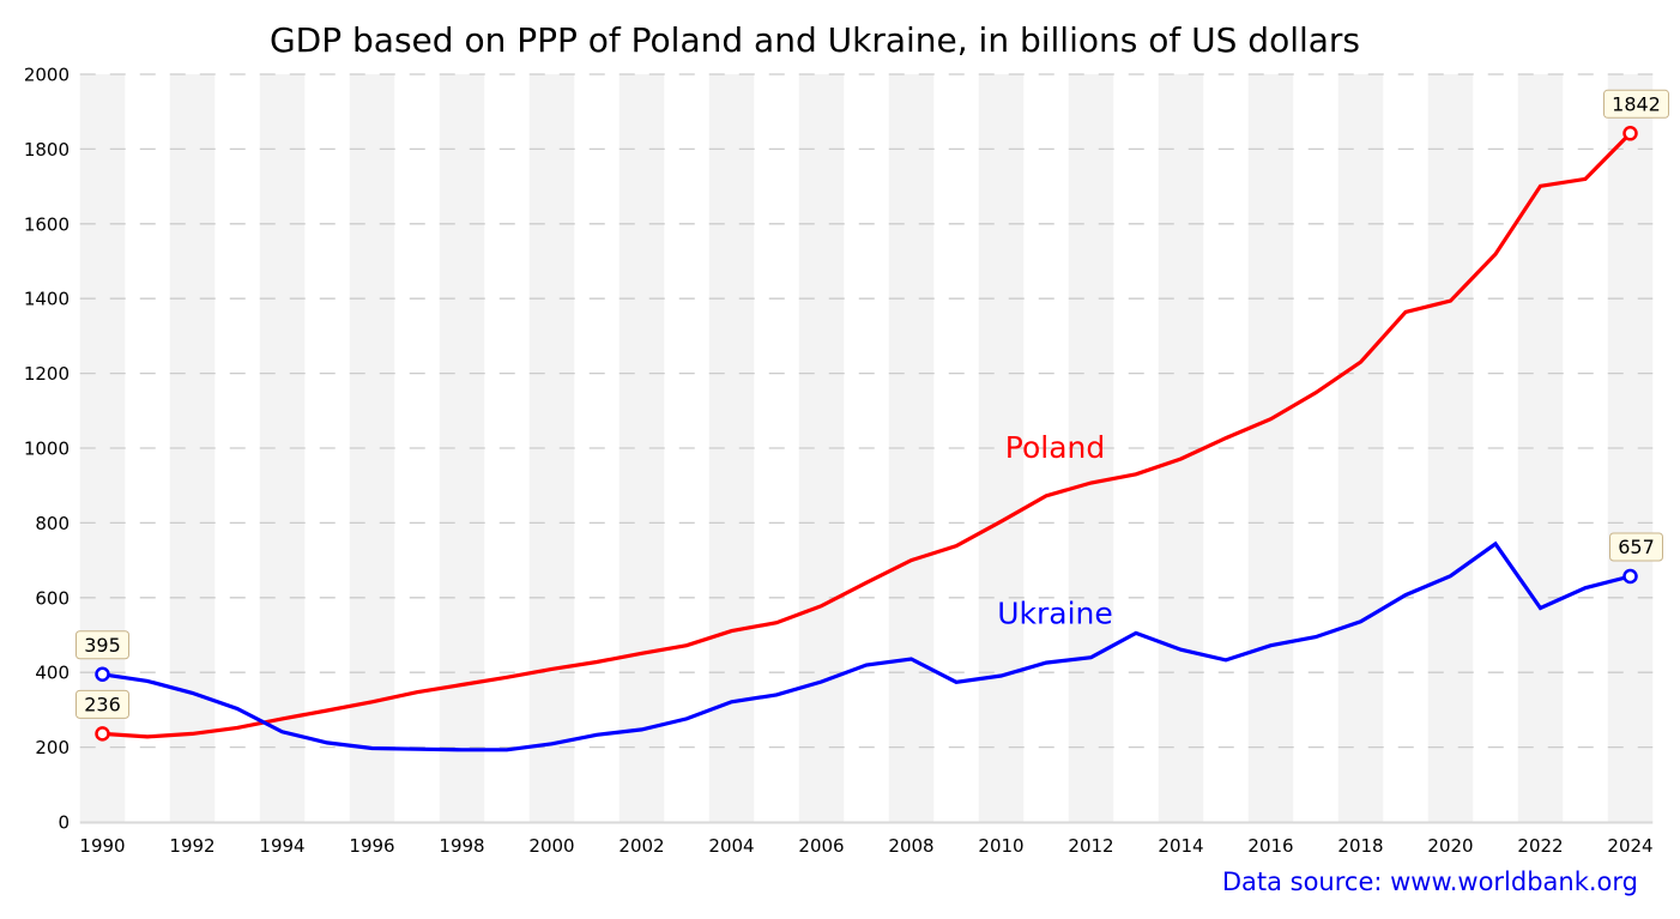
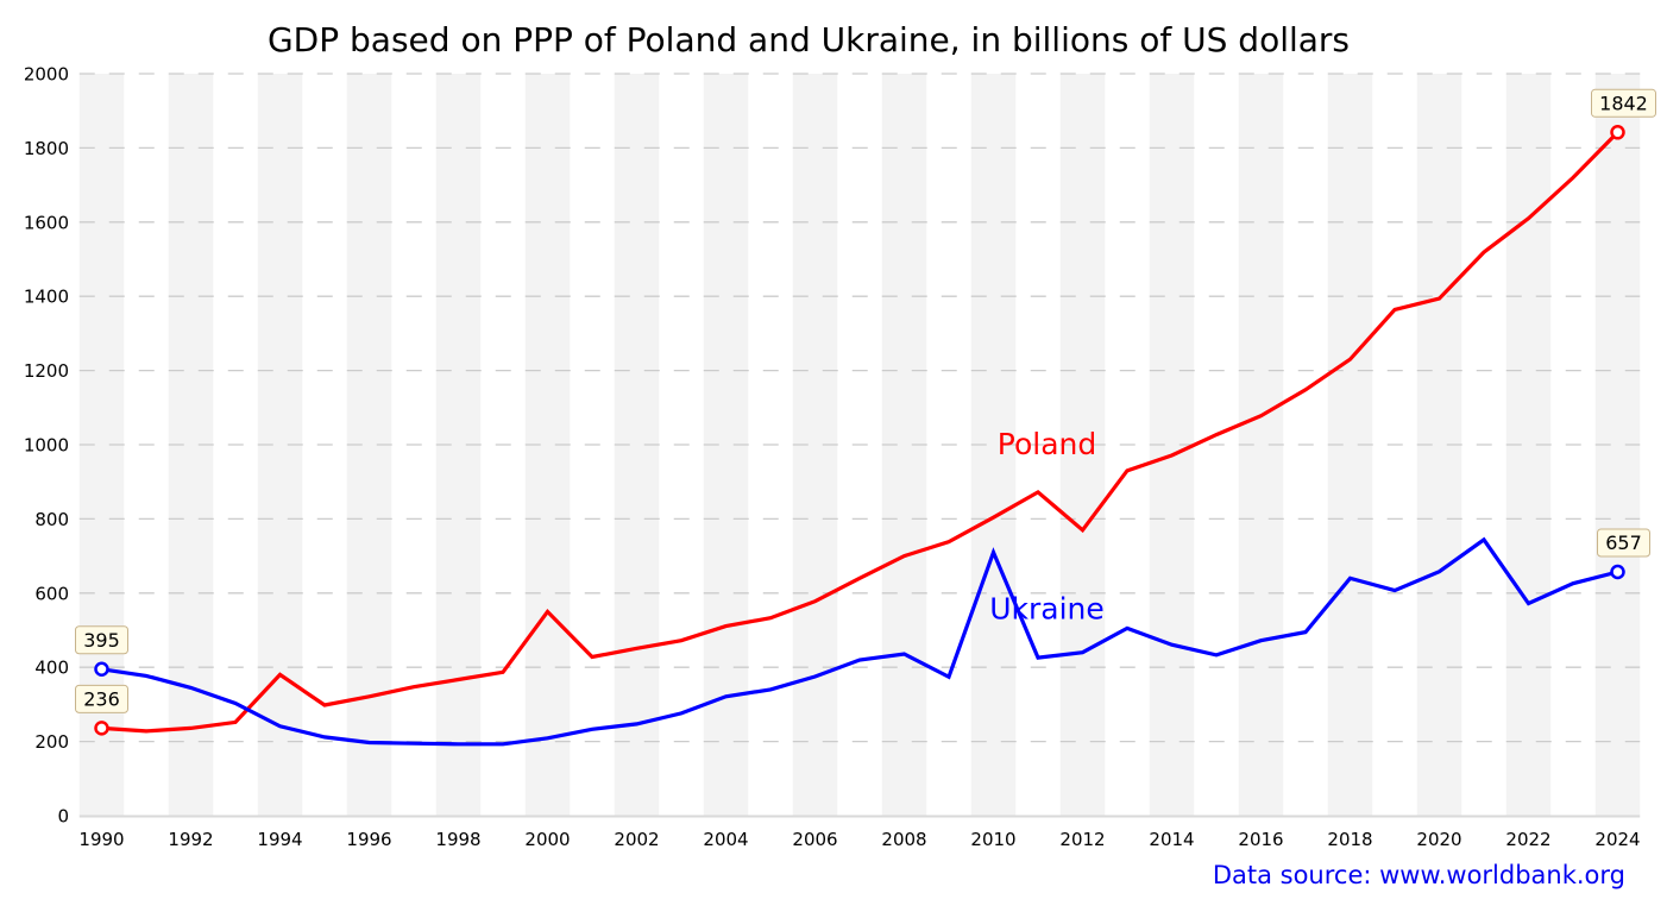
Poland/1994: 280 -> 380
Poland/2000: 410 -> 550
Ukraine/2010: 390 -> 710
Poland/2012: 910 -> 770
Ukraine/2018: 540 -> 640
Poland/2022: 1700 -> 1610
